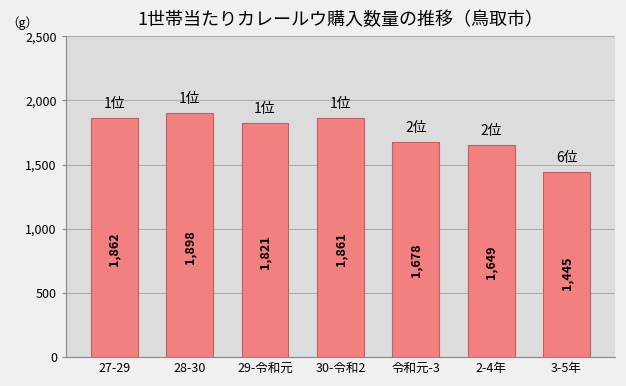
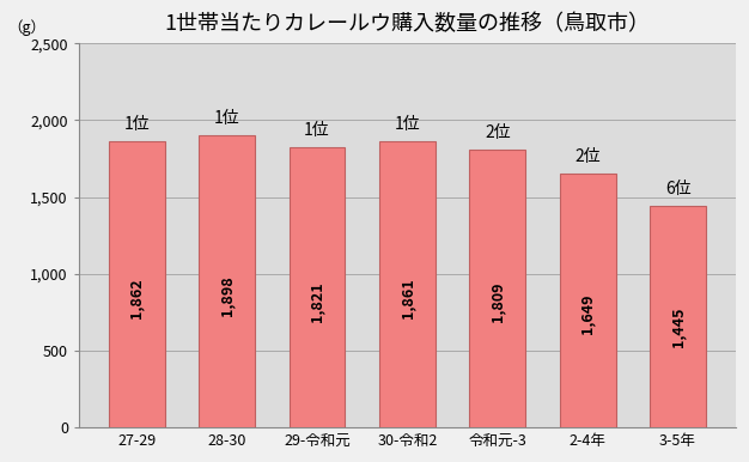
令和元-3: 1,678 -> 1,809
